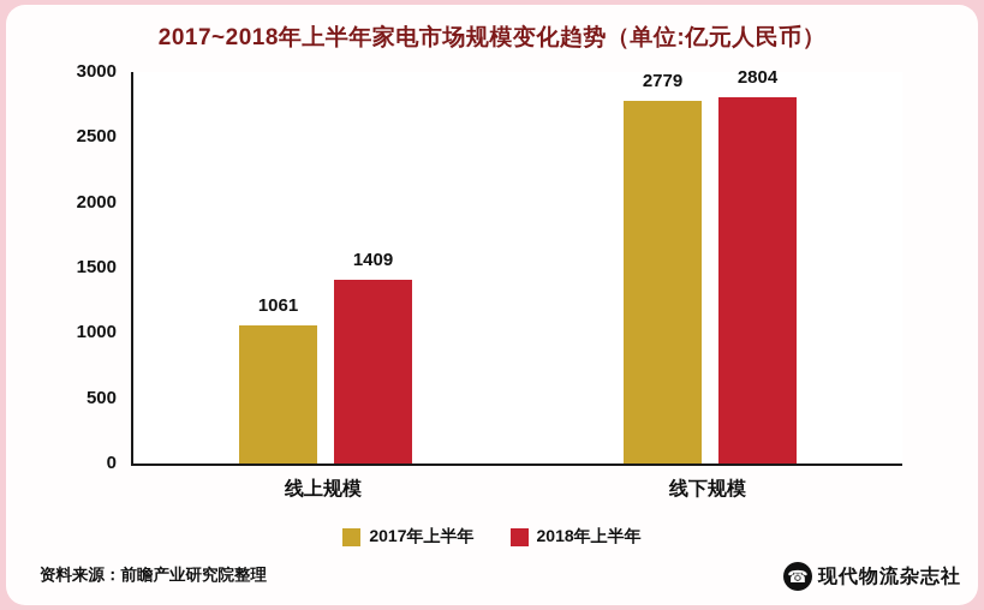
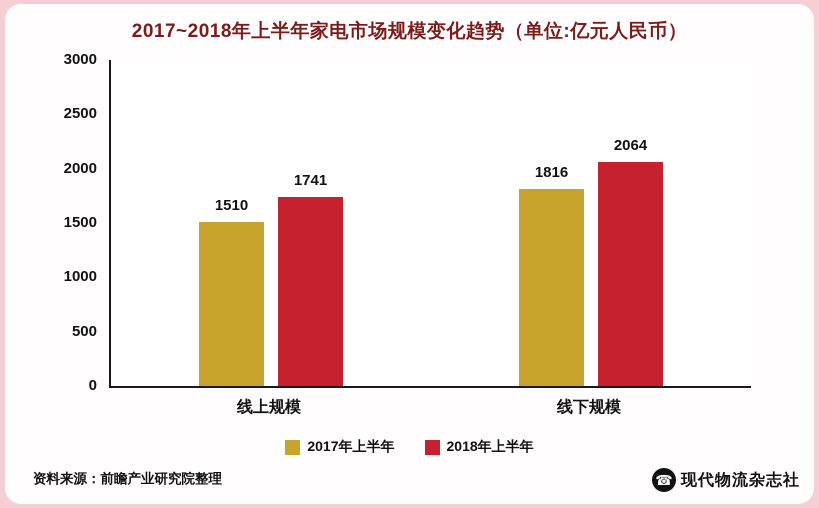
2017年上半年/线上规模: 1061 -> 1510
2018年上半年/线上规模: 1409 -> 1741
2017年上半年/线下规模: 2779 -> 1816
2018年上半年/线下规模: 2804 -> 2064
